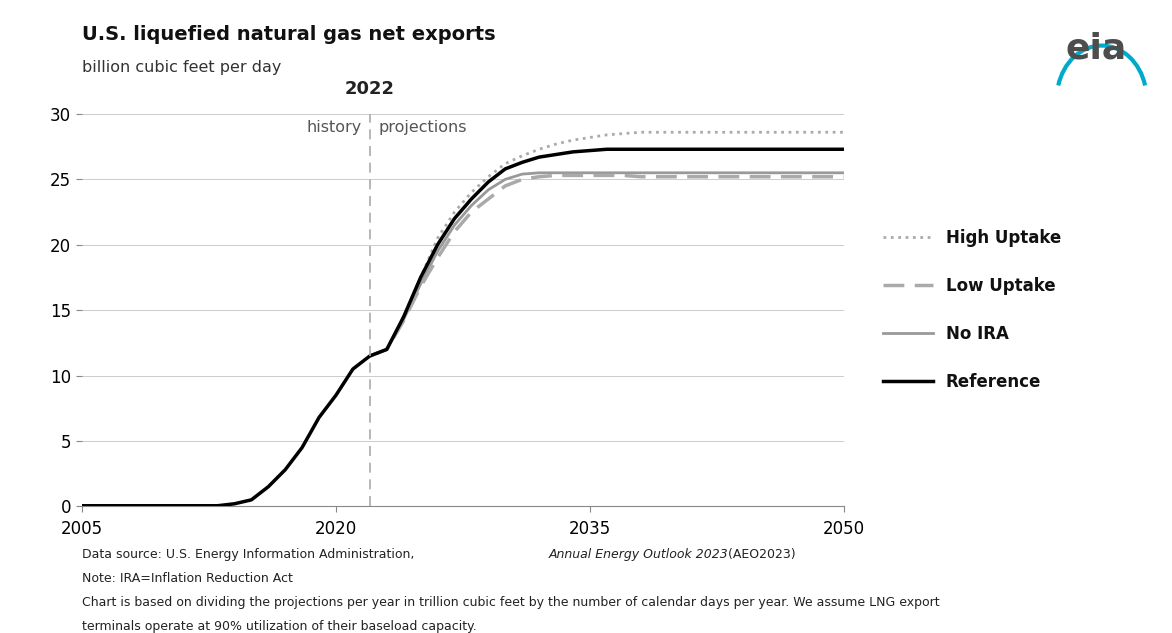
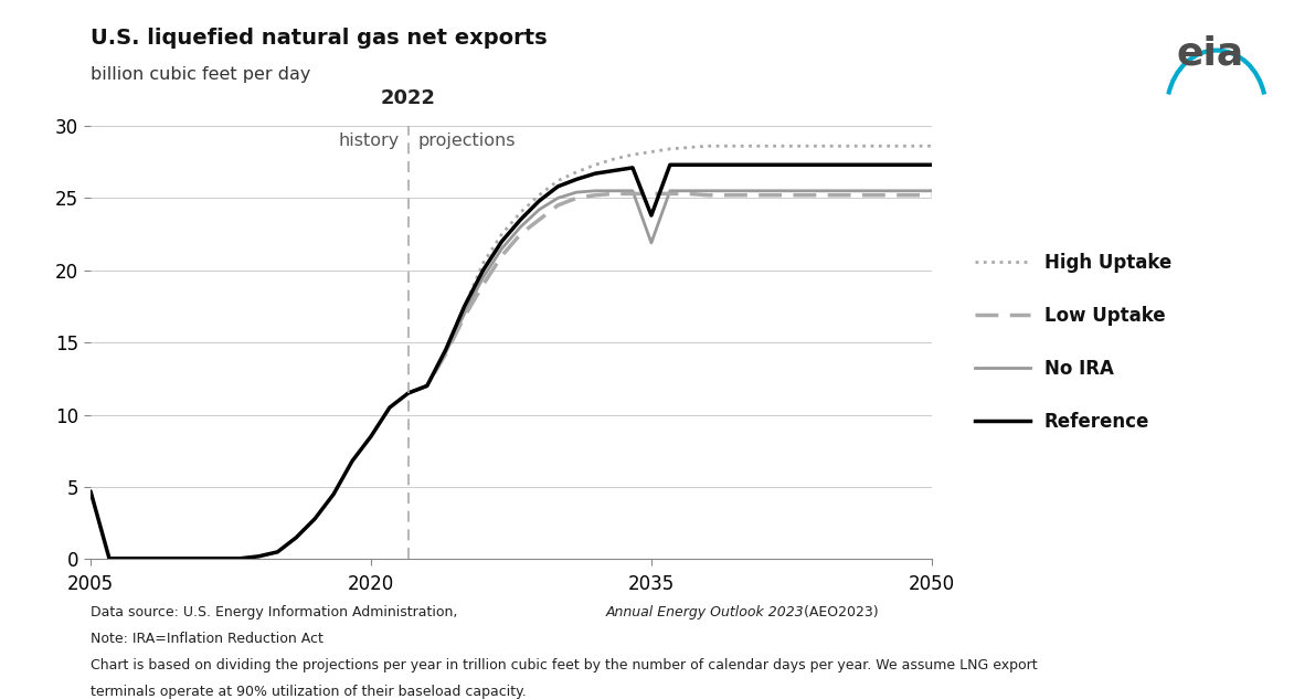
Reference/2005: 0.1 -> 4.7
Reference/2035: 27.2 -> 23.8
No IRA/2035: 25.5 -> 21.9
